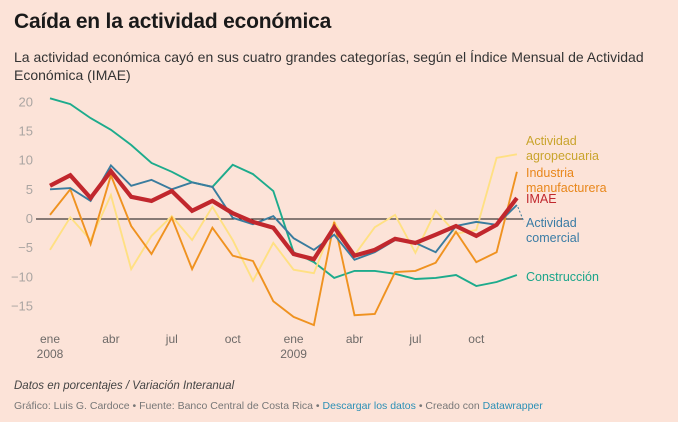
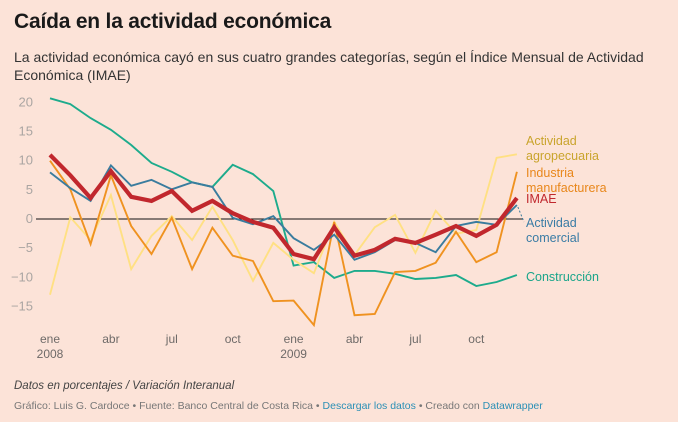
Actividad agropecuaria/ene 2008: -5 -> -13
Industria manufacturera/ene 2008: 1 -> 10
Actividad comercial/ene 2008: 5 -> 8
IMAE/ene 2008: 6 -> 11
Construcción/ene 2009: -6 -> -8
Actividad agropecuaria/ene 2009: -9 -> -7
Industria manufacturera/ene 2009: -17 -> -14
